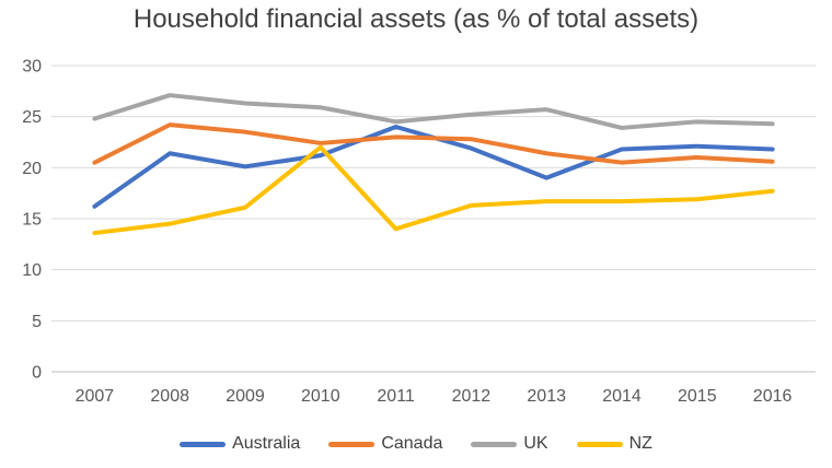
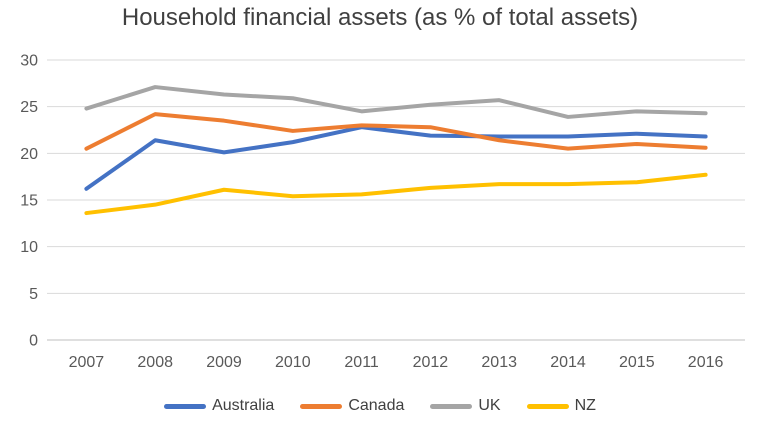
NZ/2010: 22 -> 15
Australia/2011: 24 -> 23
NZ/2011: 14 -> 16
Australia/2013: 19 -> 22
